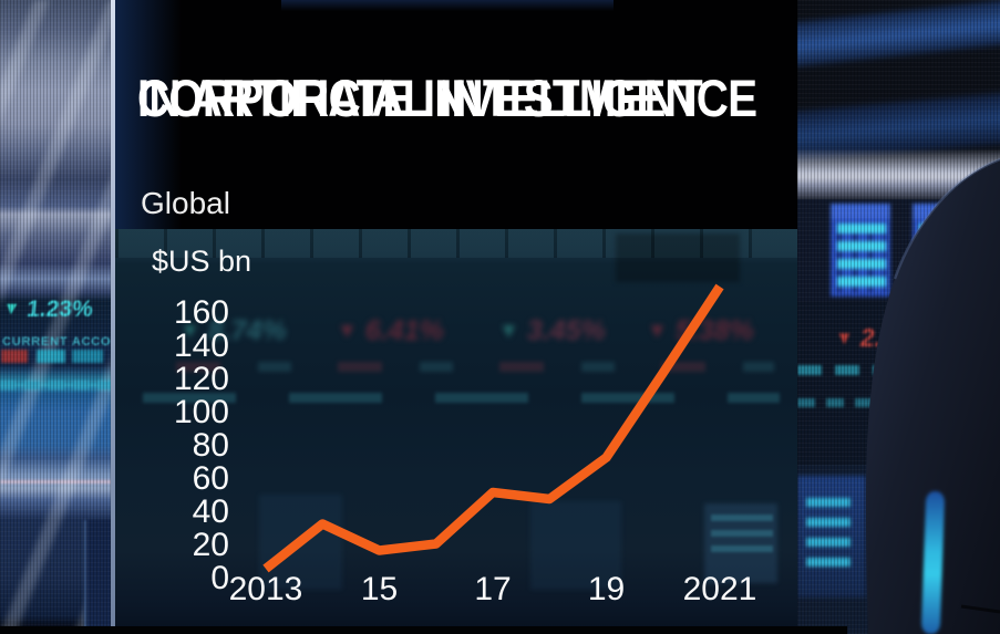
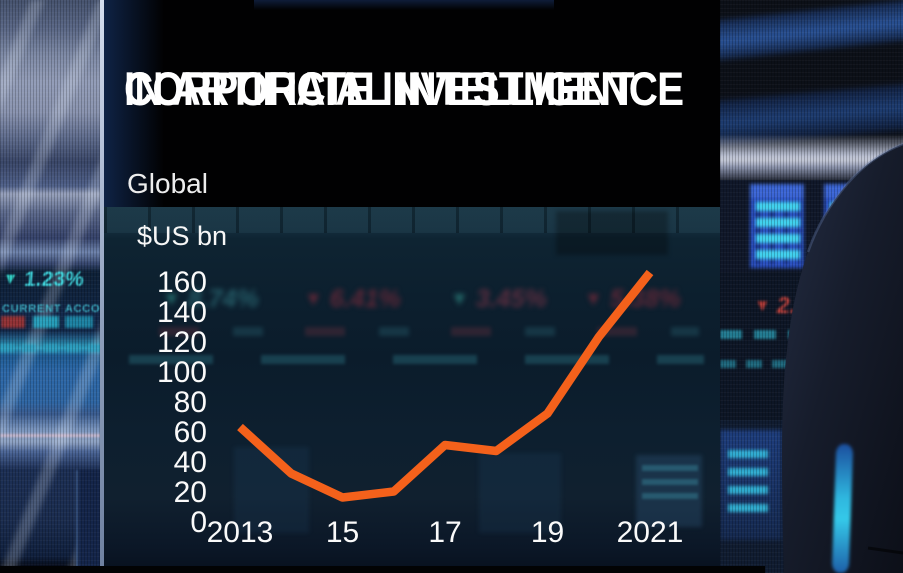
2013: 6 -> 64
2021: 176 -> 167
